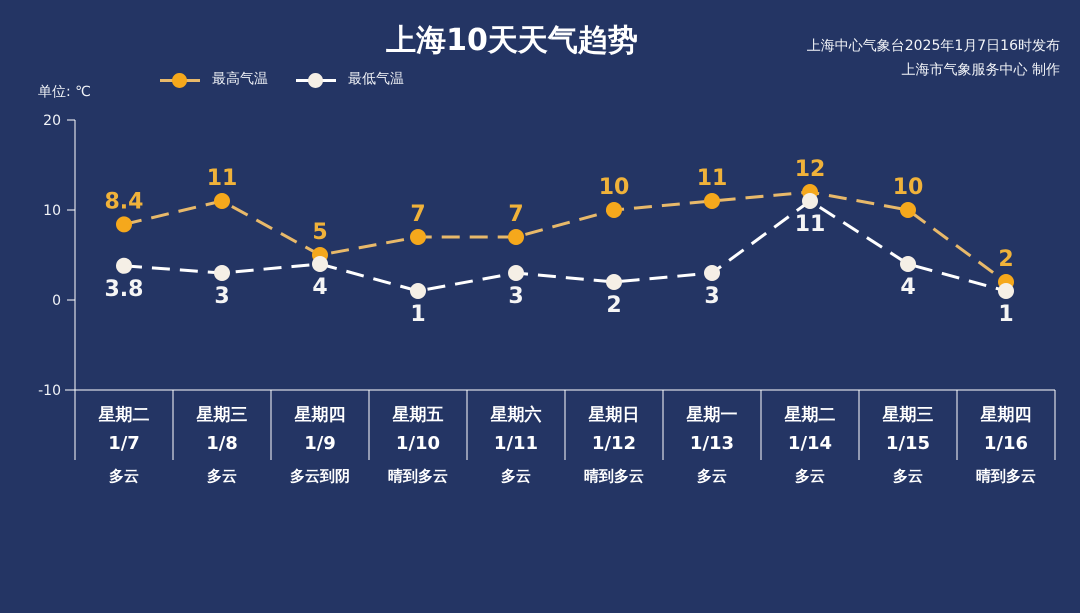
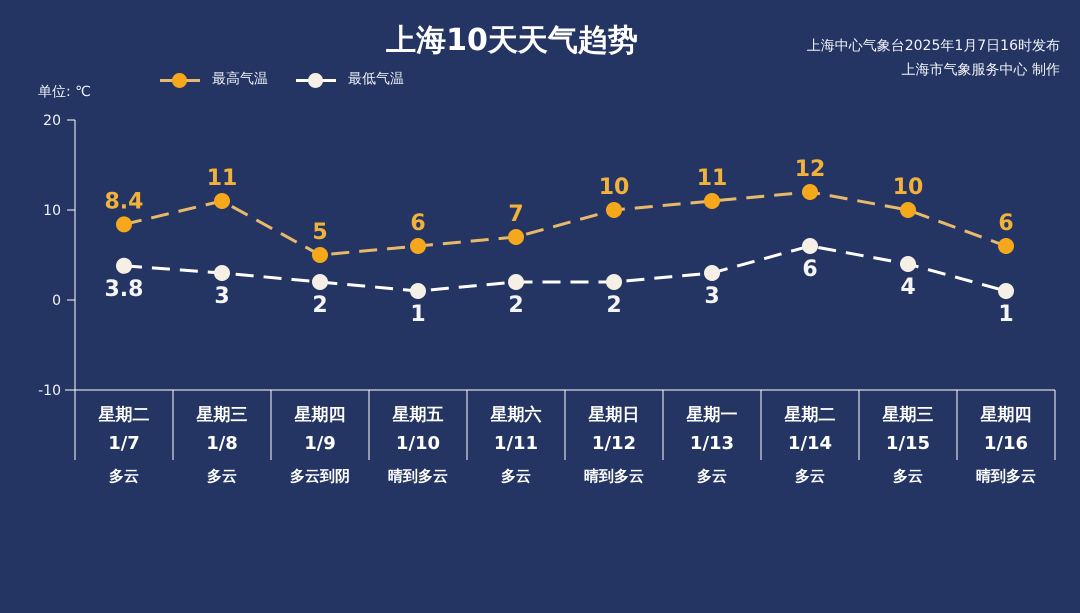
最低气温/星期四 1/9: 4 -> 2
最高气温/星期五 1/10: 7 -> 6
最低气温/星期六 1/11: 3 -> 2
最低气温/星期二 1/14: 11 -> 6
最高气温/星期四 1/16: 2 -> 6
